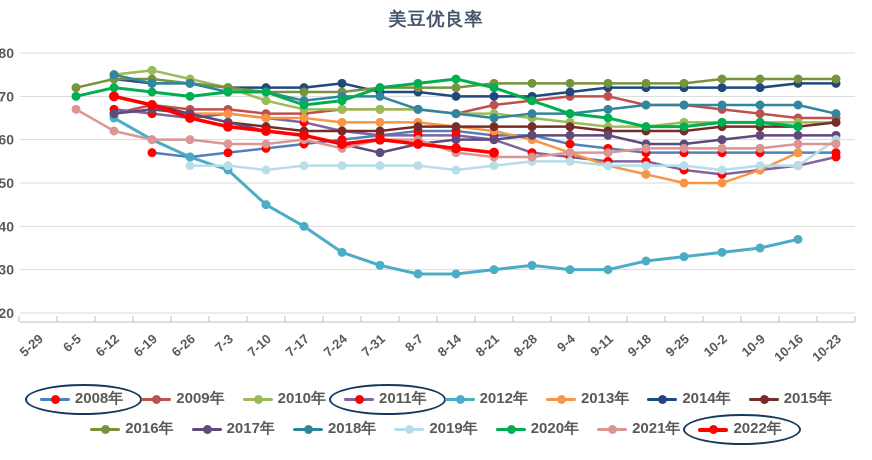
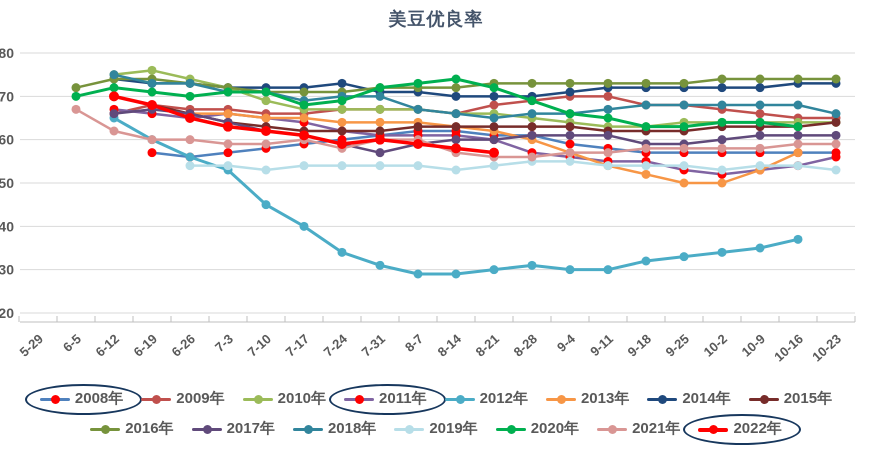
2019年/10-23: 60 -> 53
